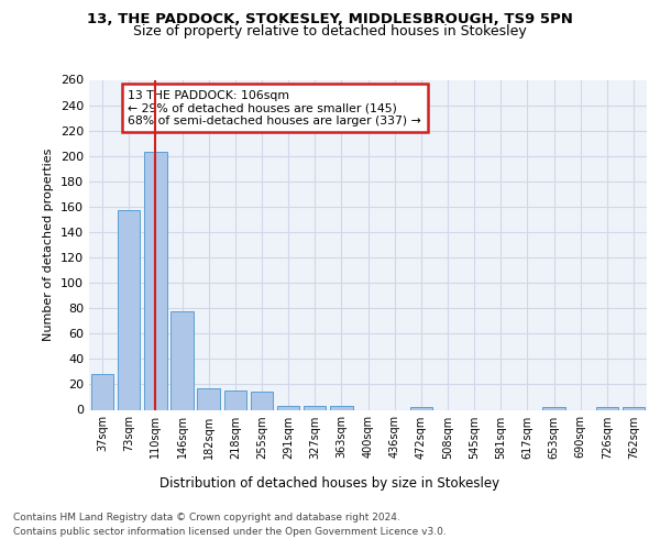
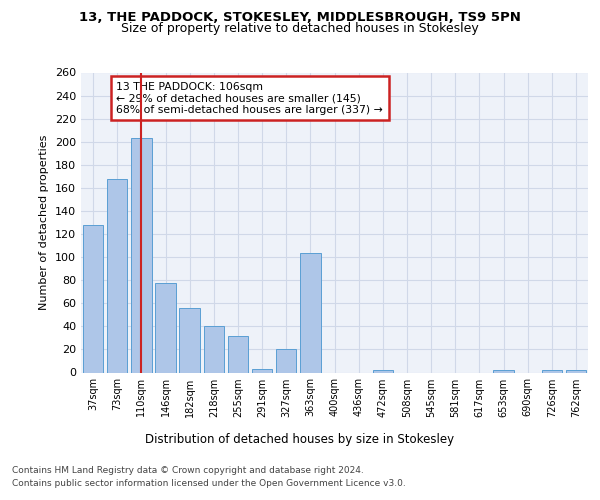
37sqm: 28 -> 128
73sqm: 157 -> 168
182sqm: 17 -> 56
218sqm: 15 -> 40
255sqm: 14 -> 32
327sqm: 3 -> 20
363sqm: 3 -> 104
